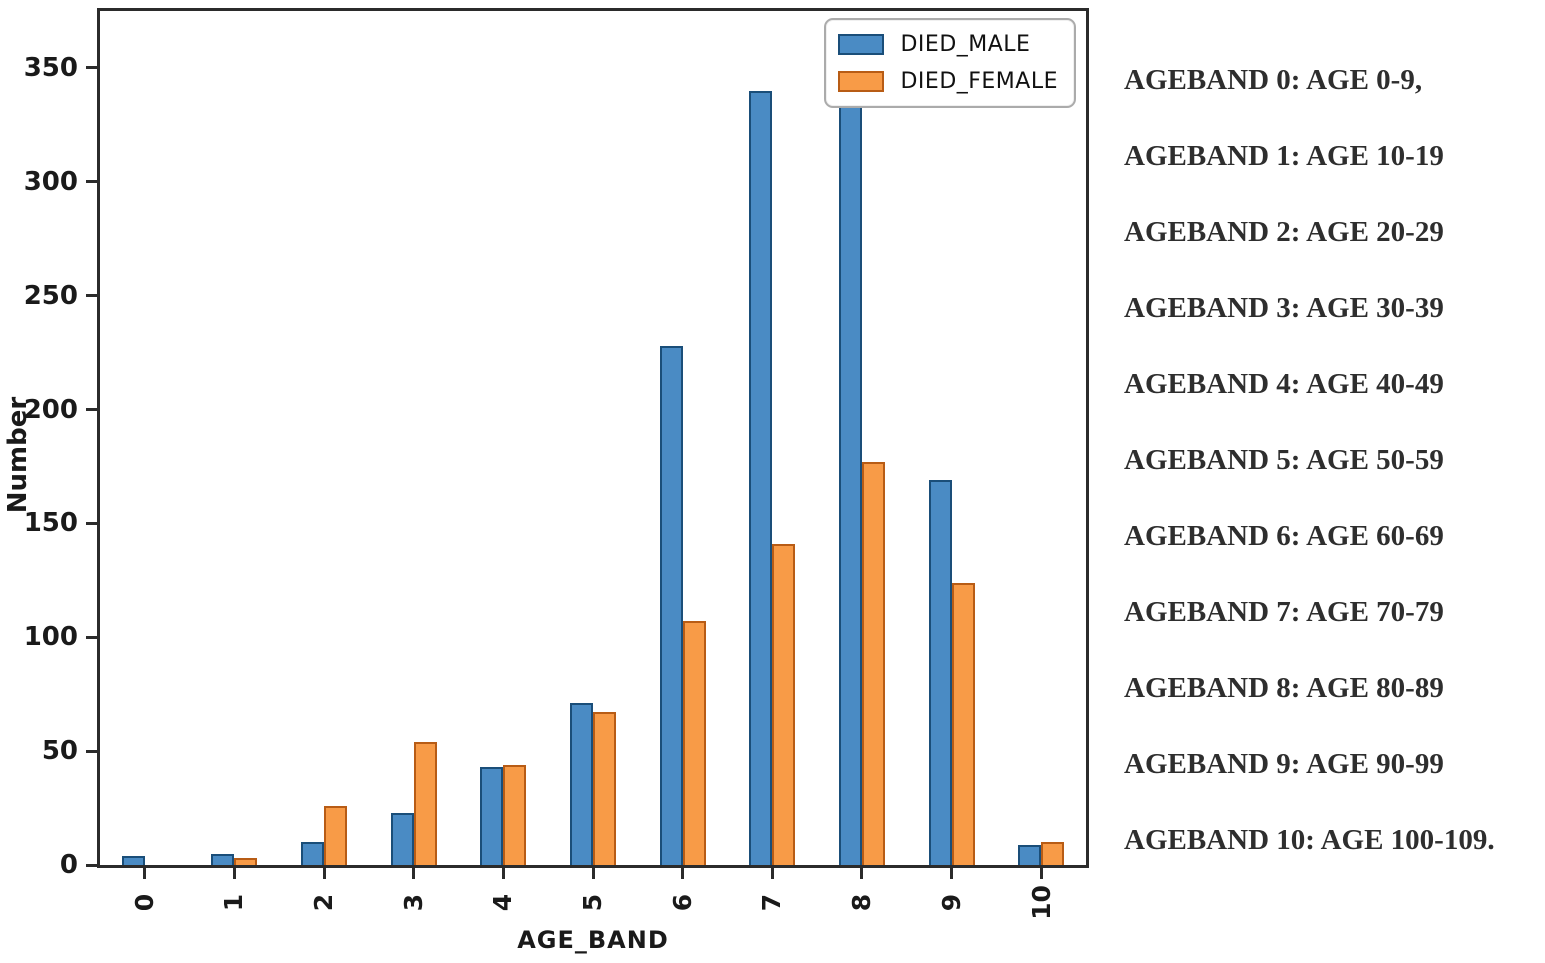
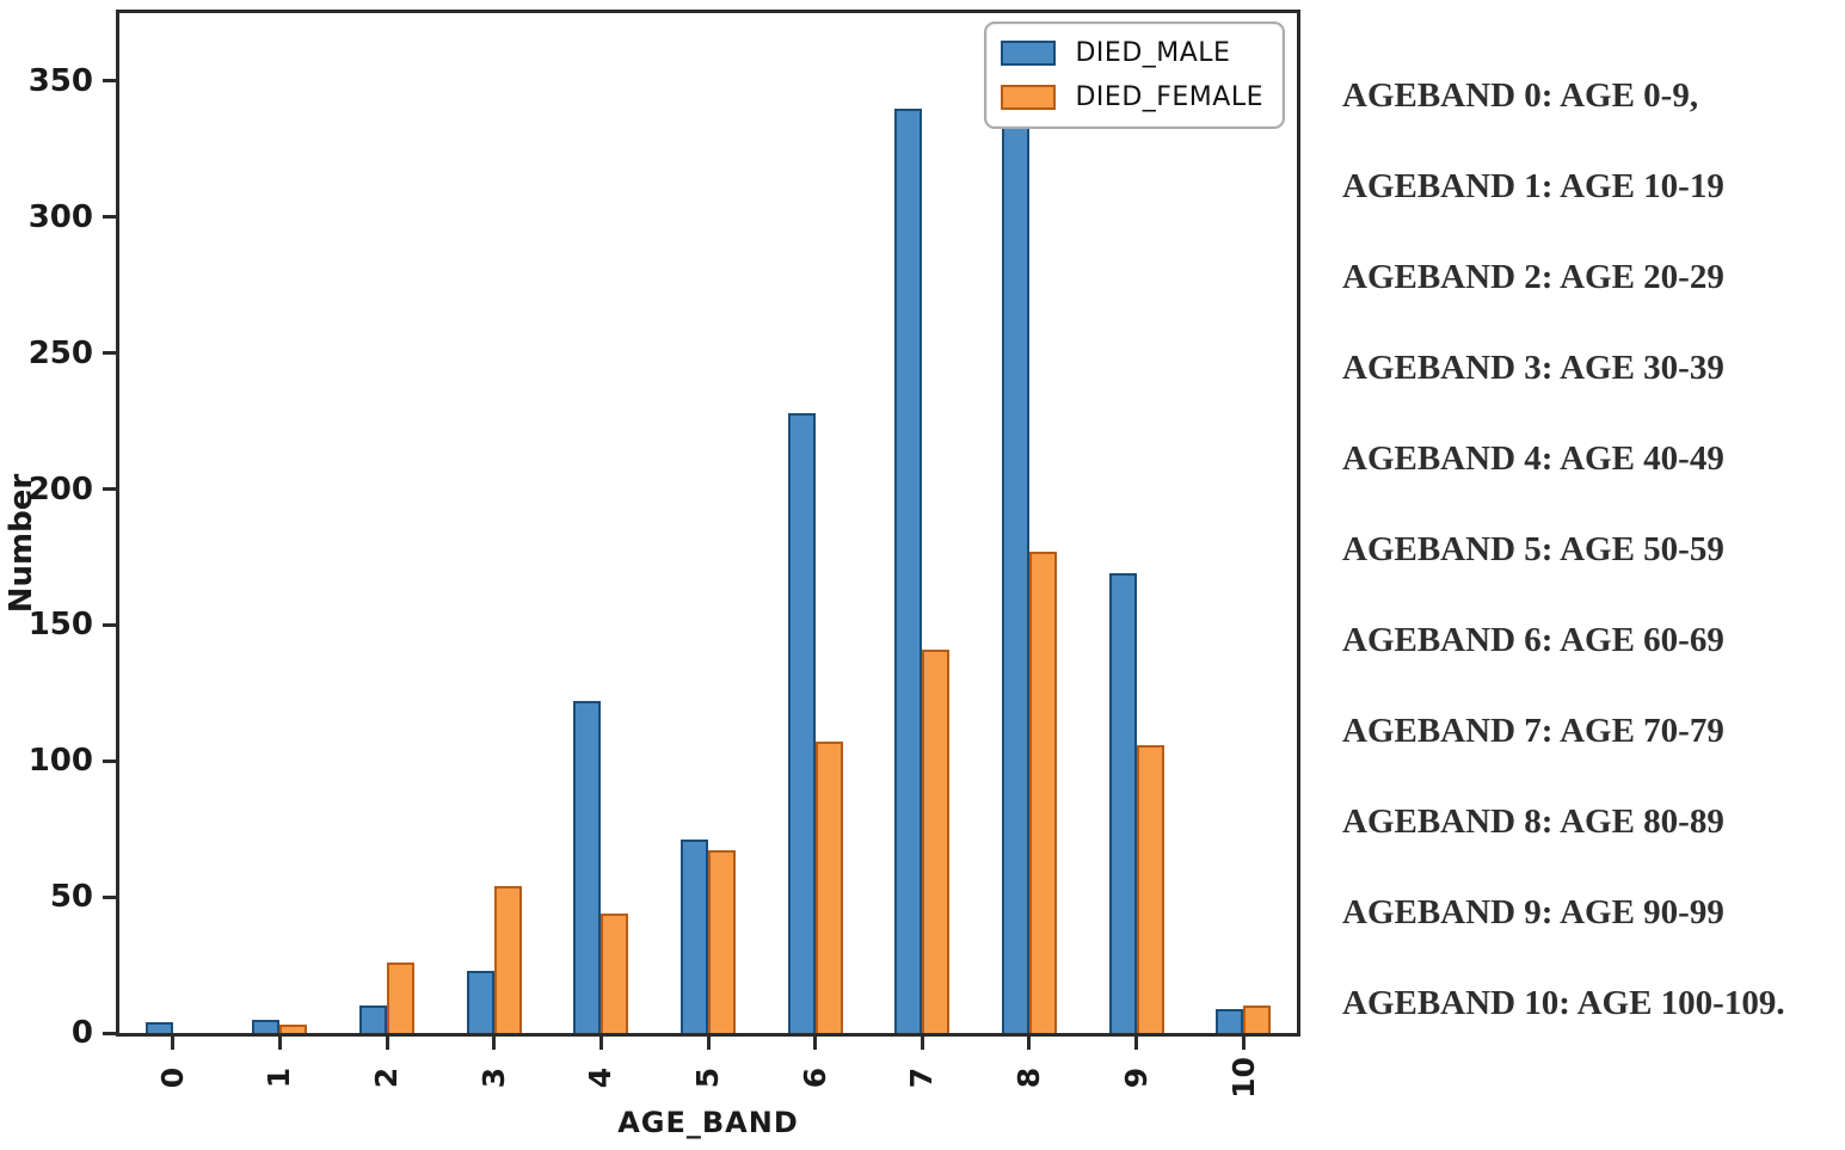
DIED_MALE/4: 43 -> 122
DIED_FEMALE/9: 124 -> 106
